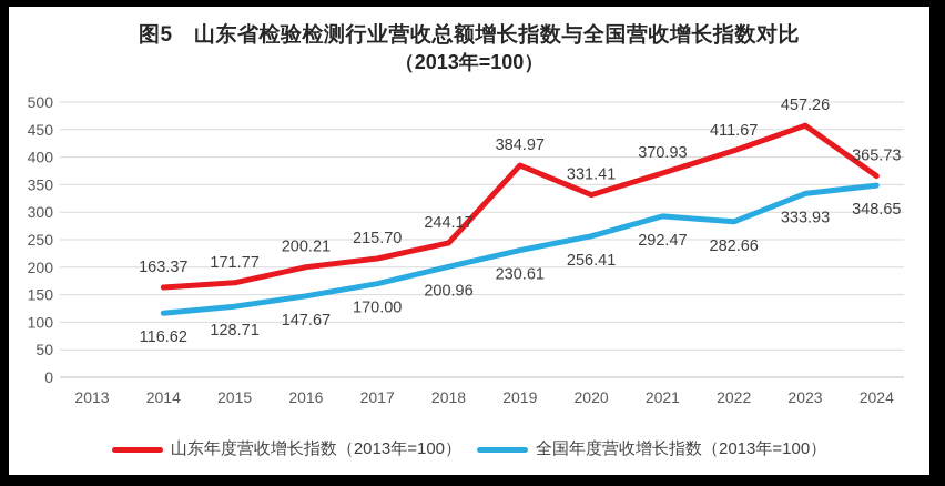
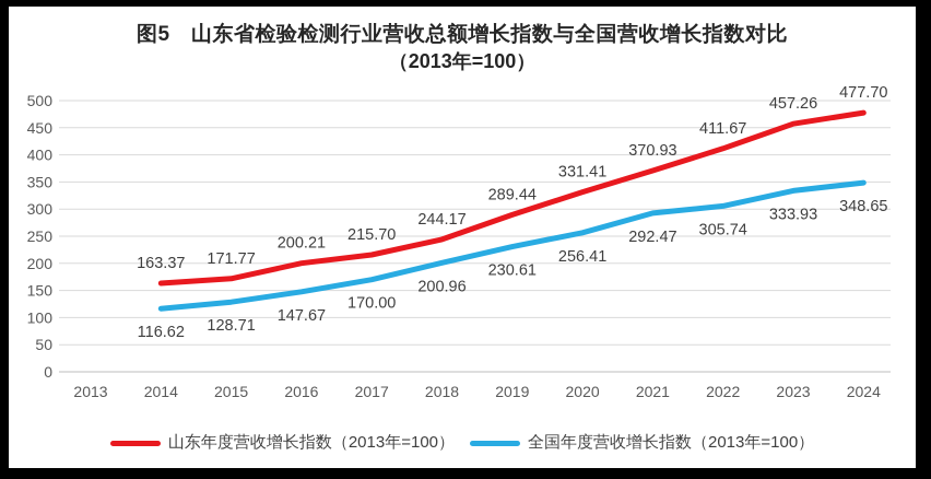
山东年度营收增长指数（2013年=100）/2019: 384.97 -> 289.44
全国年度营收增长指数（2013年=100）/2022: 282.66 -> 305.74
山东年度营收增长指数（2013年=100）/2024: 365.73 -> 477.70
